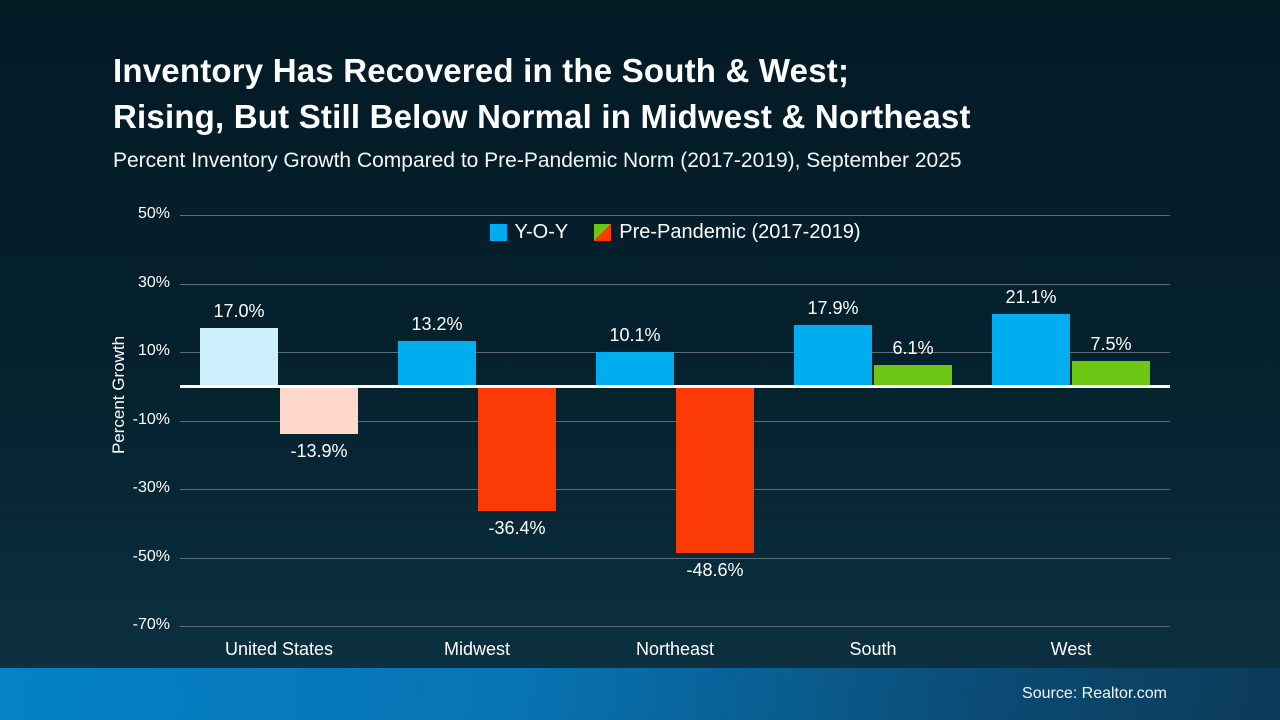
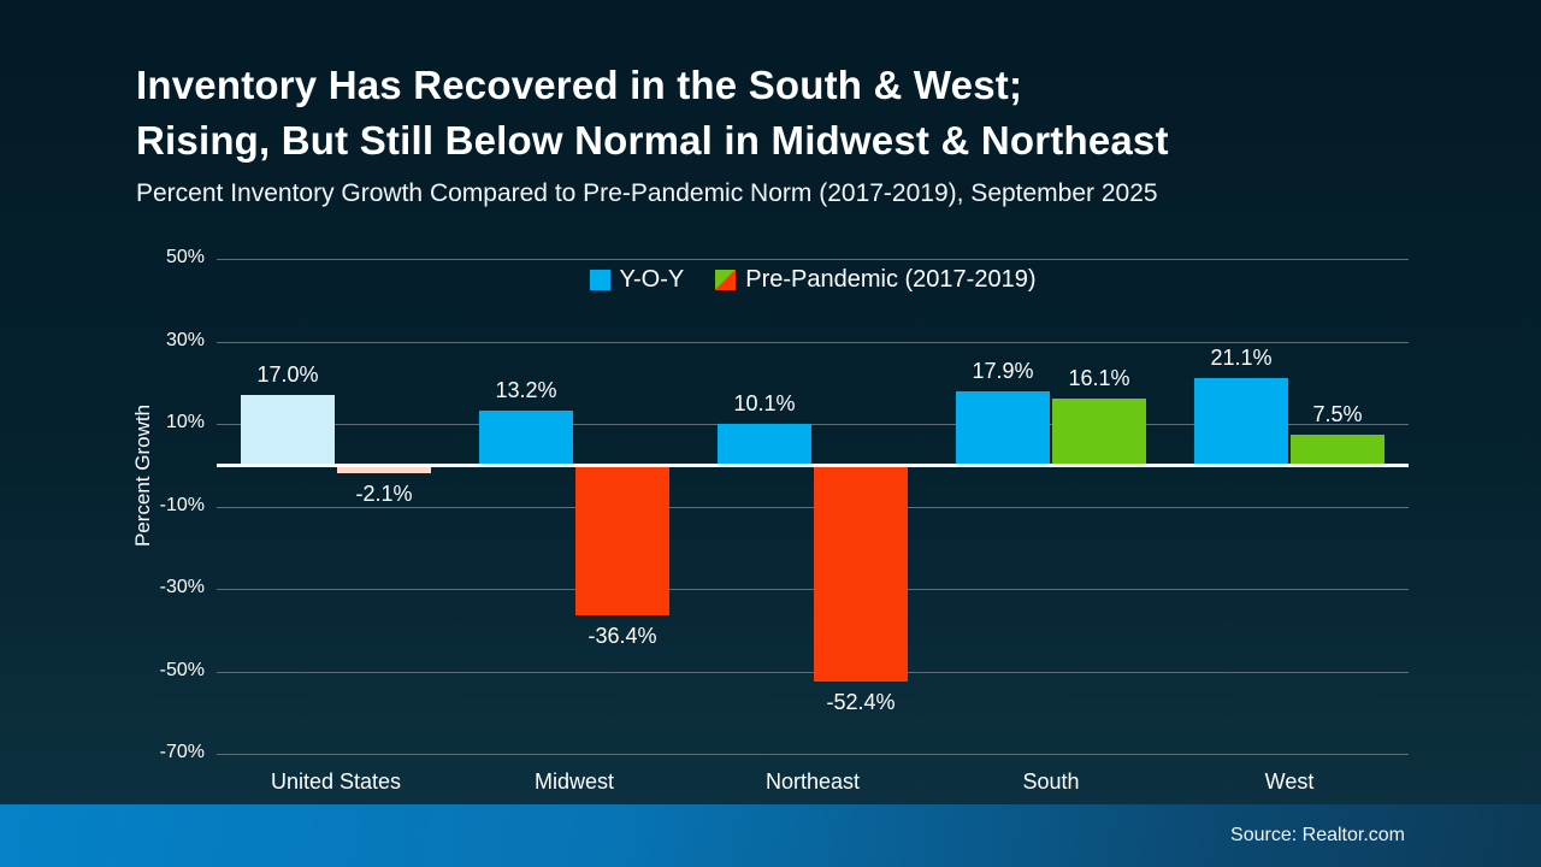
Pre-Pandemic (2017-2019)/United States: -13.9% -> -2.1%
Pre-Pandemic (2017-2019)/Northeast: -48.6% -> -52.4%
Pre-Pandemic (2017-2019)/South: 6.1% -> 16.1%
